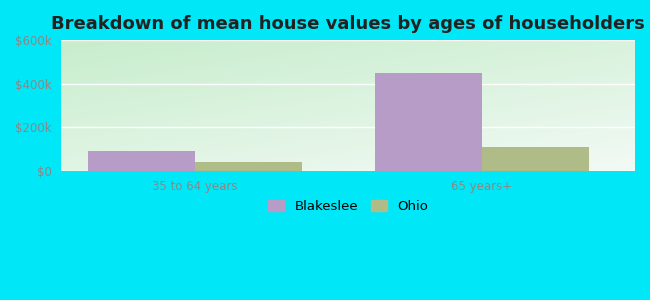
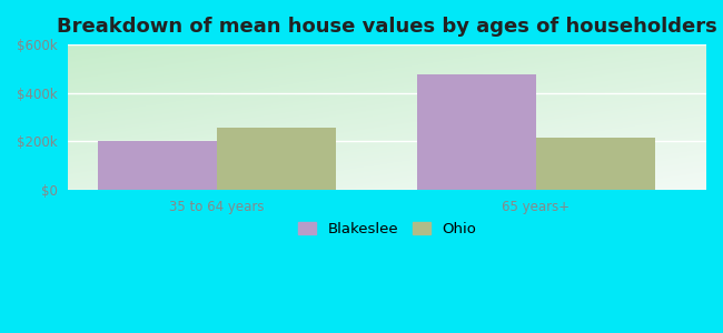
Blakeslee/35 to 64 years: $90k -> $200k
Ohio/35 to 64 years: $40k -> $255k
Blakeslee/65 years+: $450k -> $475k
Ohio/65 years+: $110k -> $215k
